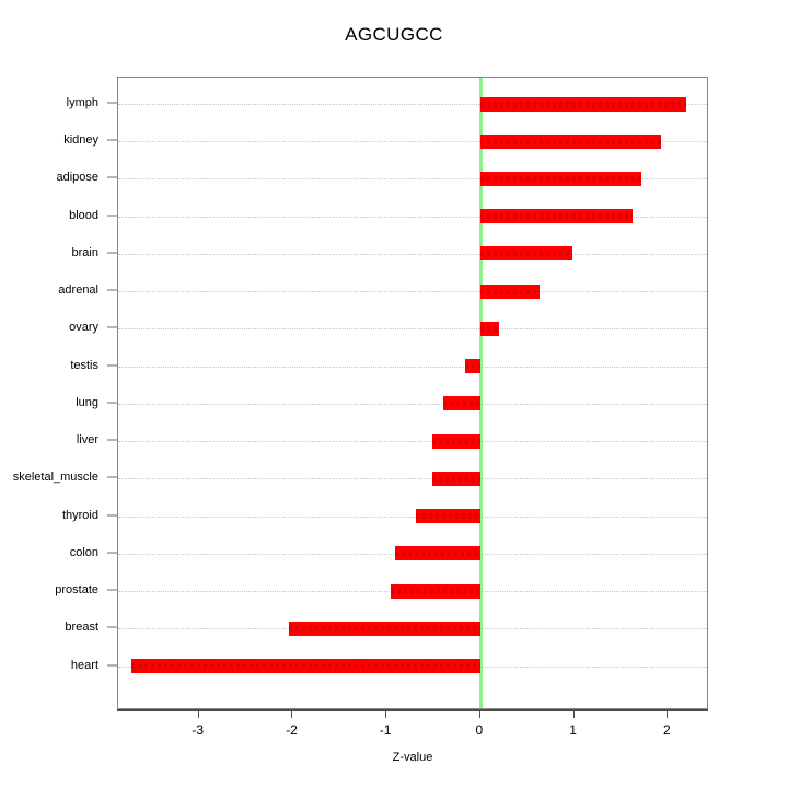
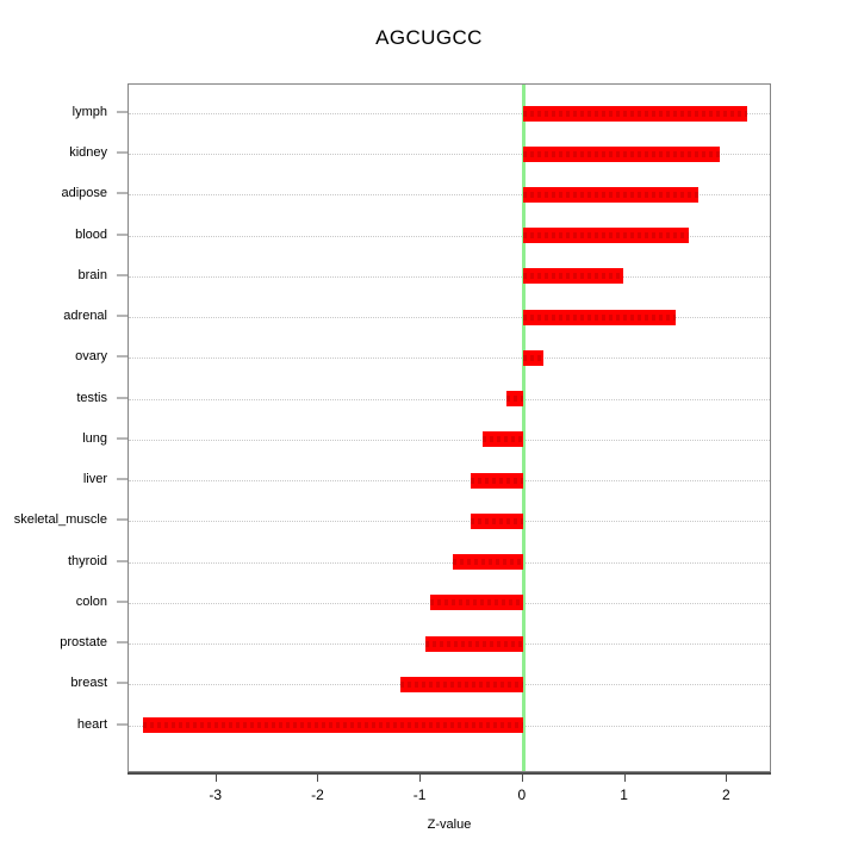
adrenal: 0.6 -> 1.5
breast: -2.0 -> -1.2
